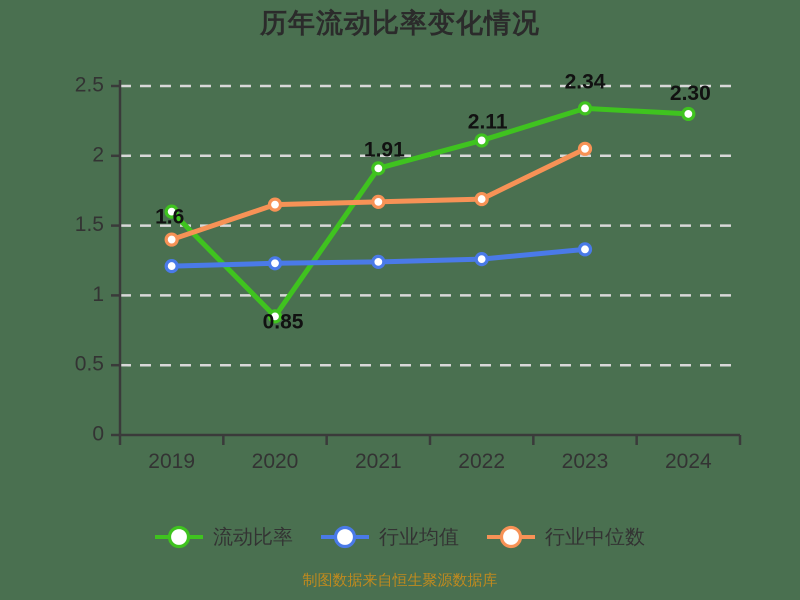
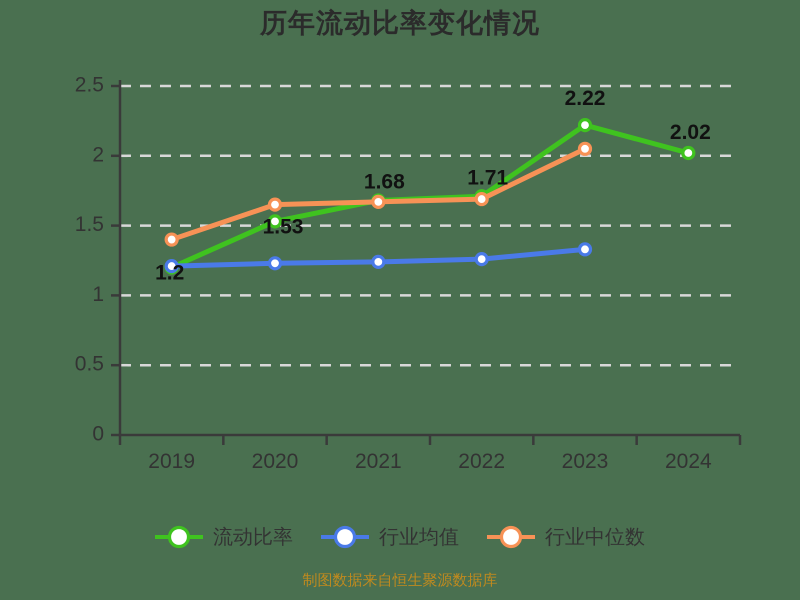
流动比率/2019: 1.6 -> 1.2
流动比率/2020: 0.85 -> 1.53
流动比率/2021: 1.91 -> 1.68
流动比率/2022: 2.11 -> 1.71
流动比率/2023: 2.34 -> 2.22
流动比率/2024: 2.30 -> 2.02
